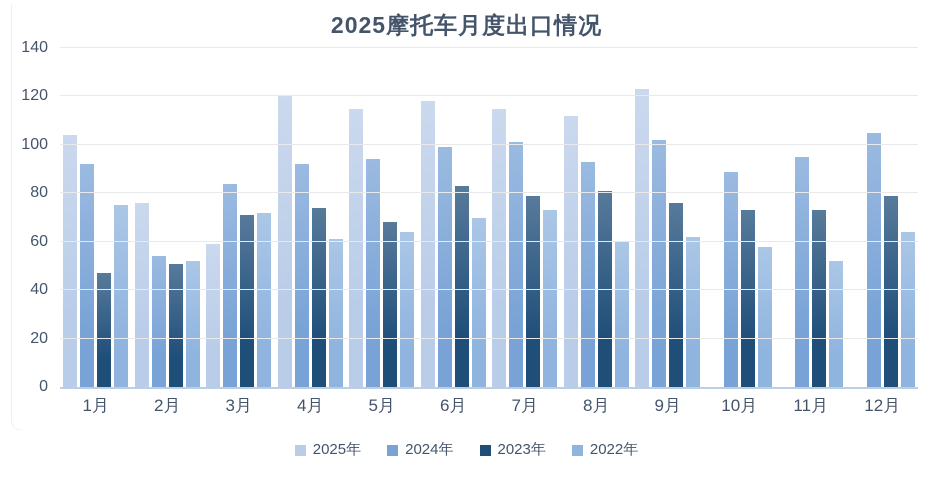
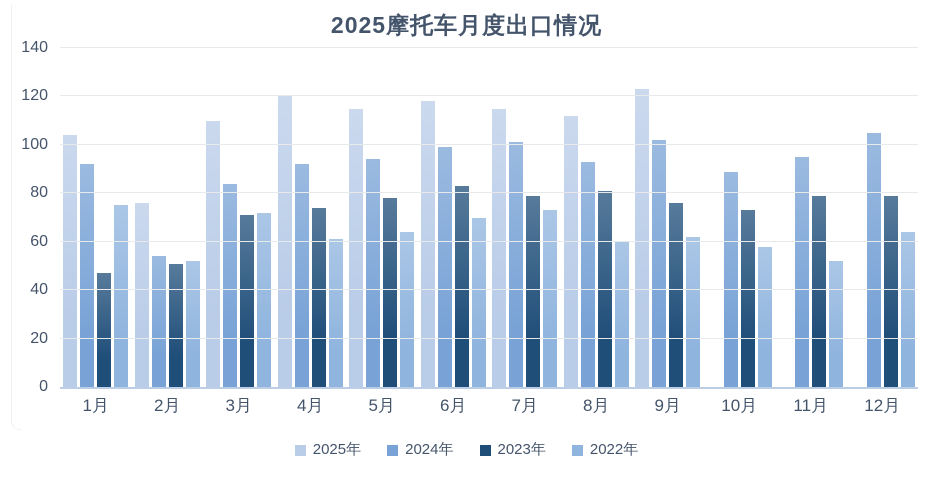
2025年/3月: 59 -> 110
2023年/5月: 68 -> 78
2023年/11月: 73 -> 79
